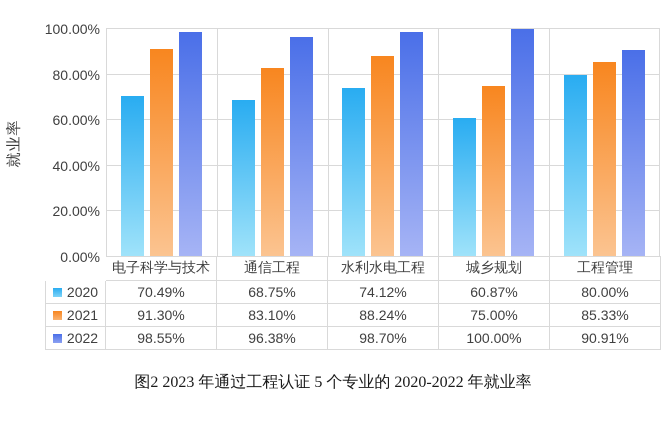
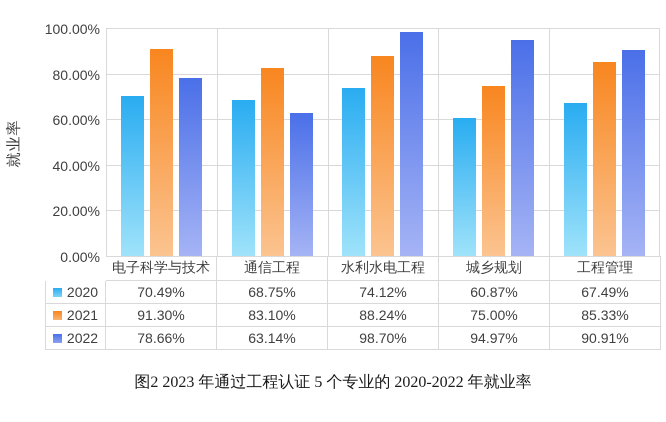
2022/电子科学与技术: 98.55% -> 78.66%
2022/通信工程: 96.38% -> 63.14%
2022/城乡规划: 100.00% -> 94.97%
2020/工程管理: 80.00% -> 67.49%
